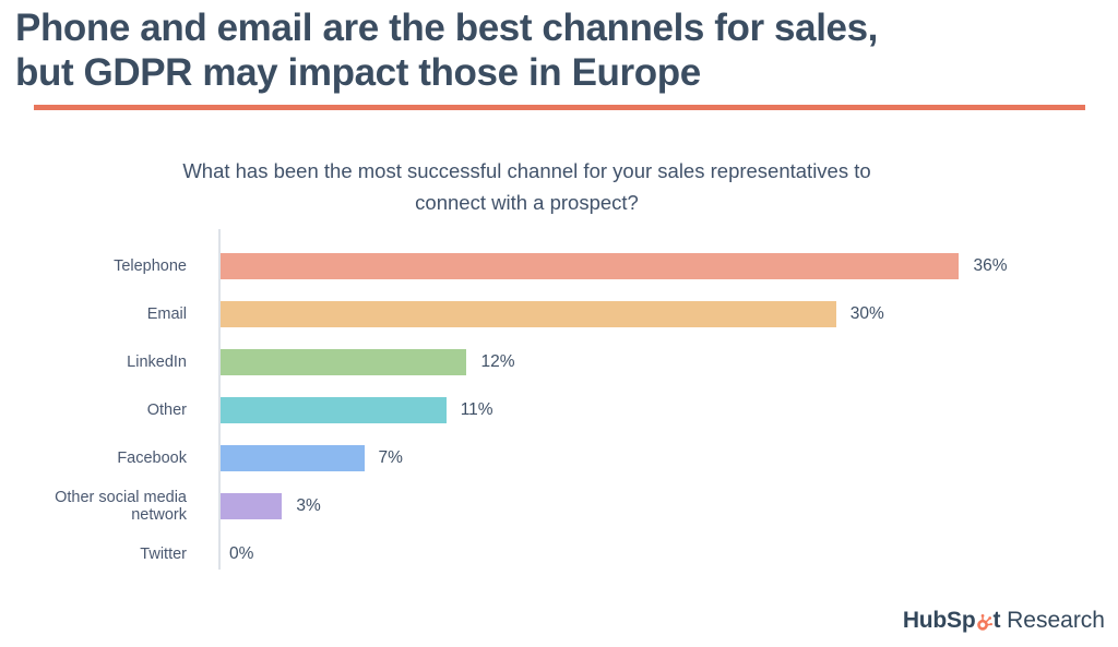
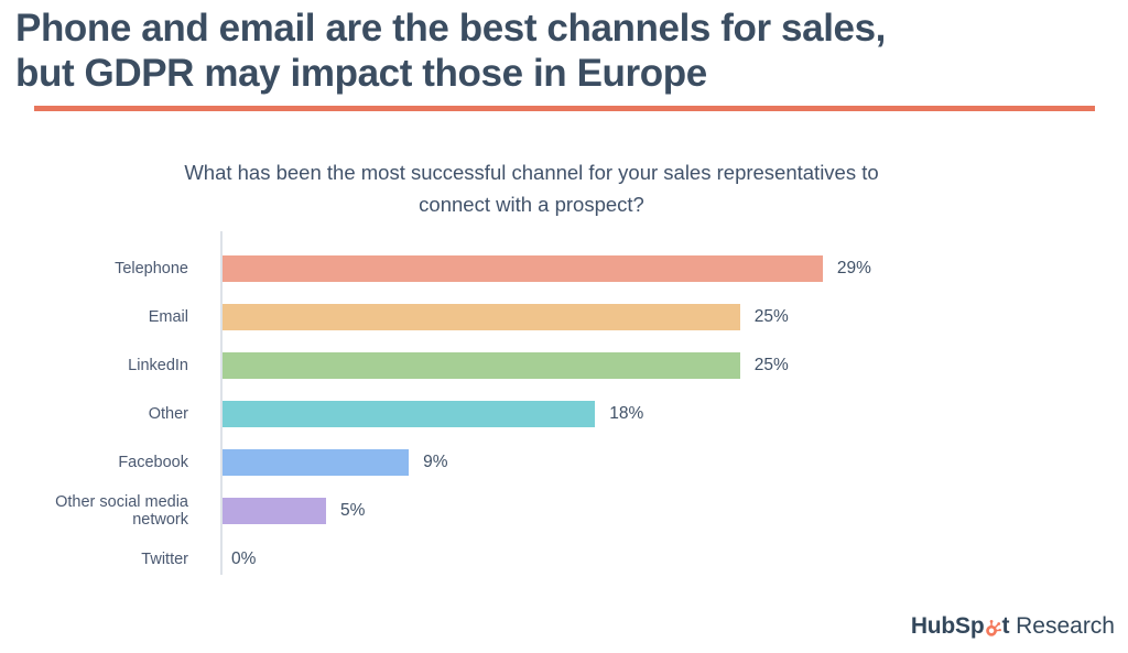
Telephone: 36% -> 29%
Email: 30% -> 25%
LinkedIn: 12% -> 25%
Other: 11% -> 18%
Facebook: 7% -> 9%
Other social media network: 3% -> 5%
